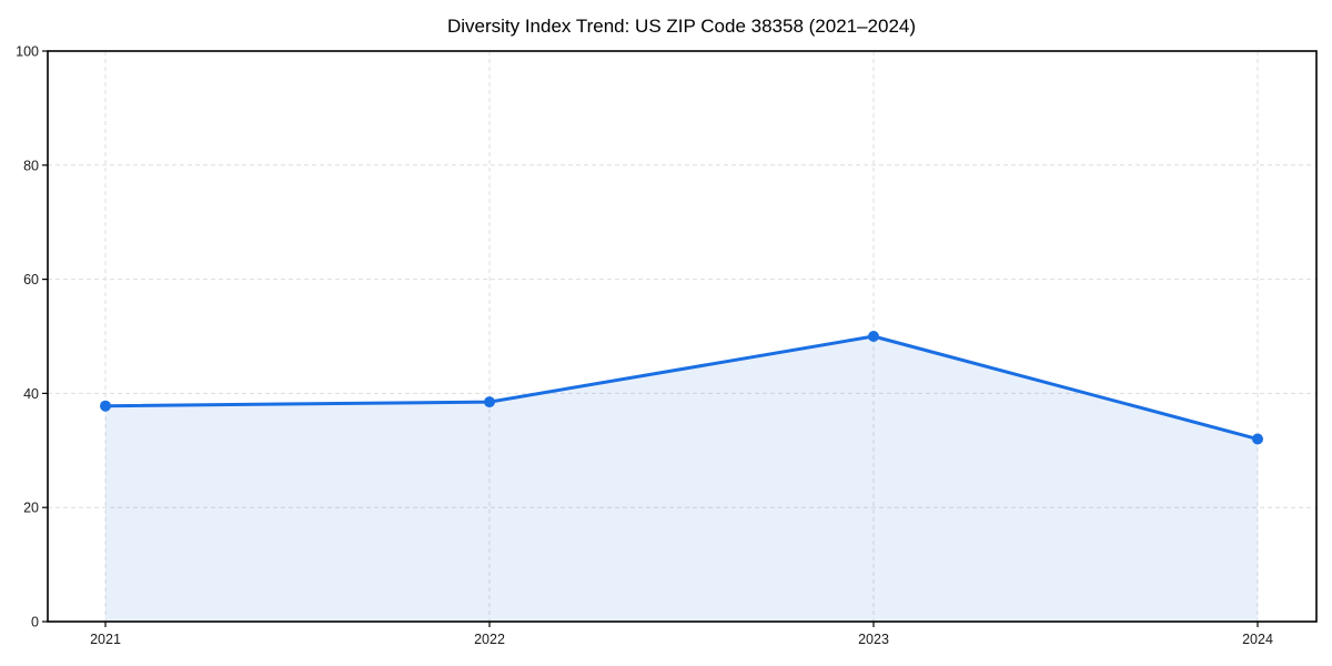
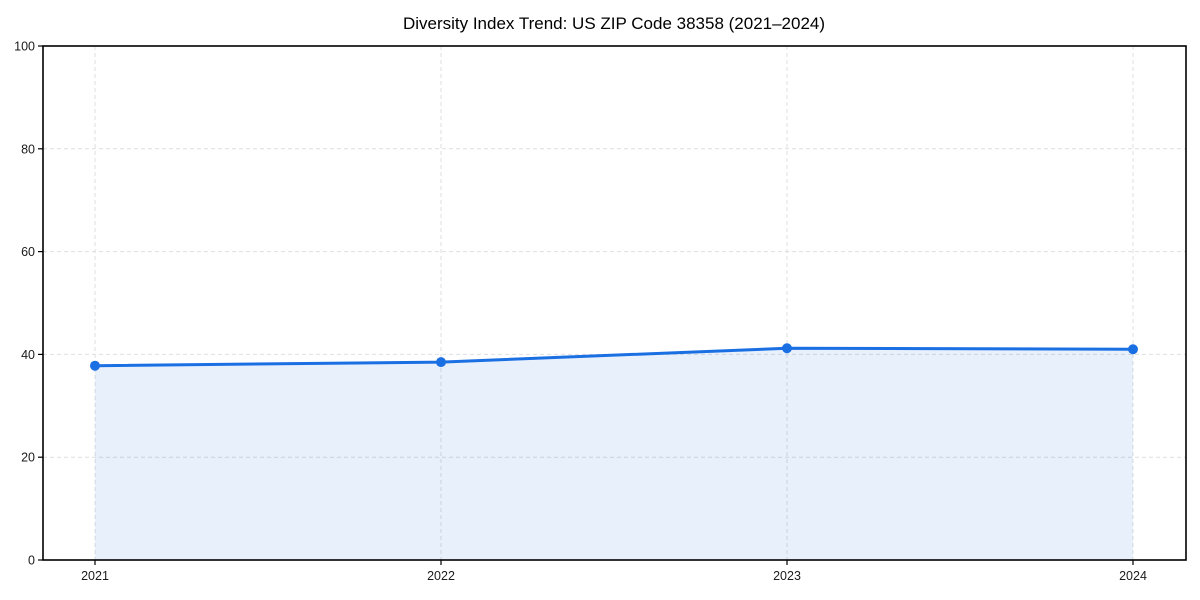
2023: 50 -> 41
2024: 32 -> 41
